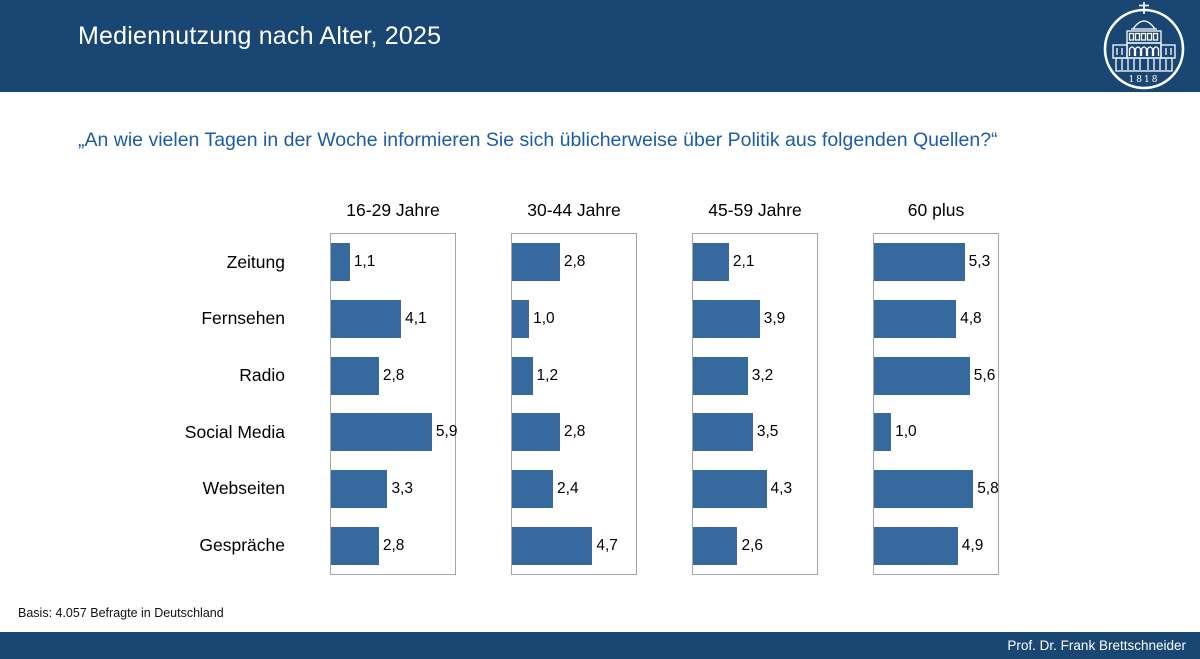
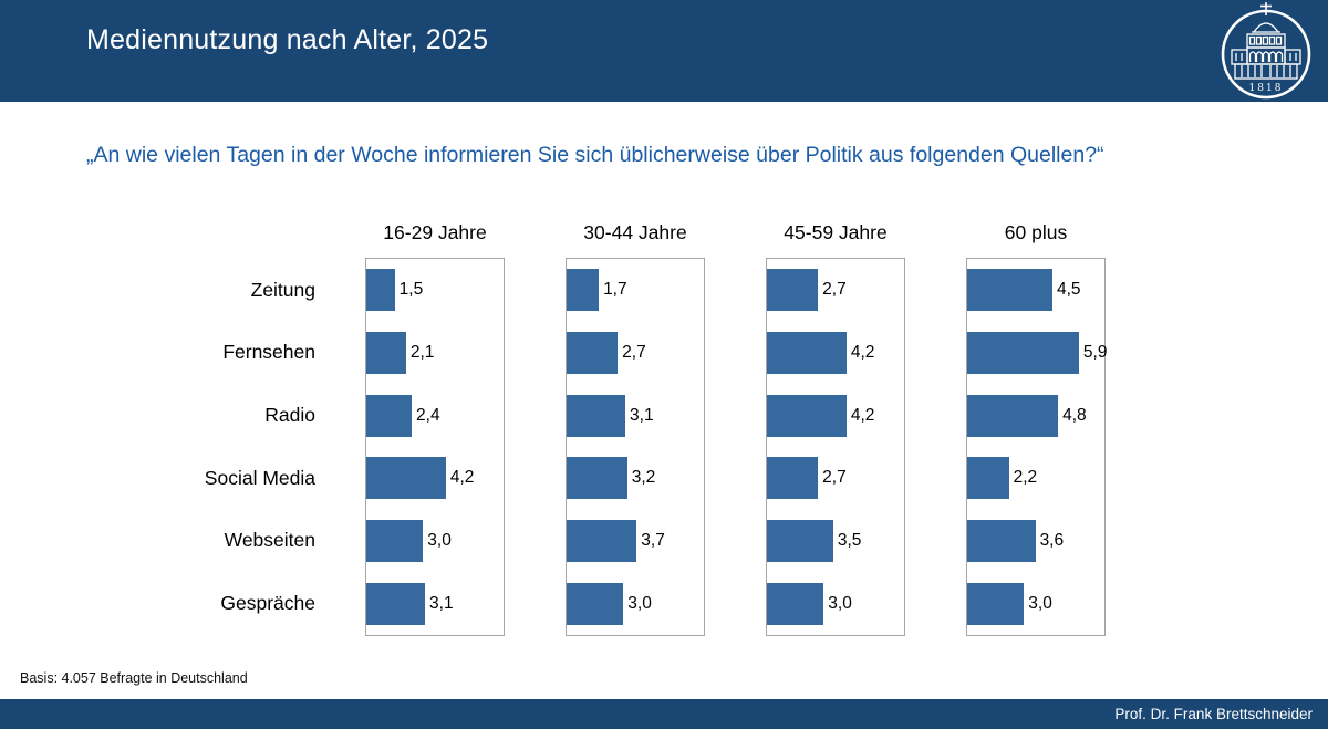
16-29 Jahre/Zeitung: 1,1 -> 1,5
30-44 Jahre/Zeitung: 2,8 -> 1,7
45-59 Jahre/Zeitung: 2,1 -> 2,7
60 plus/Zeitung: 5,3 -> 4,5
16-29 Jahre/Fernsehen: 4,1 -> 2,1
30-44 Jahre/Fernsehen: 1,0 -> 2,7
45-59 Jahre/Fernsehen: 3,9 -> 4,2
60 plus/Fernsehen: 4,8 -> 5,9
16-29 Jahre/Radio: 2,8 -> 2,4
30-44 Jahre/Radio: 1,2 -> 3,1
45-59 Jahre/Radio: 3,2 -> 4,2
60 plus/Radio: 5,6 -> 4,8
16-29 Jahre/Social Media: 5,9 -> 4,2
30-44 Jahre/Social Media: 2,8 -> 3,2
45-59 Jahre/Social Media: 3,5 -> 2,7
60 plus/Social Media: 1,0 -> 2,2
16-29 Jahre/Webseiten: 3,3 -> 3,0
30-44 Jahre/Webseiten: 2,4 -> 3,7
45-59 Jahre/Webseiten: 4,3 -> 3,5
60 plus/Webseiten: 5,8 -> 3,6
16-29 Jahre/Gespräche: 2,8 -> 3,1
30-44 Jahre/Gespräche: 4,7 -> 3,0
45-59 Jahre/Gespräche: 2,6 -> 3,0
60 plus/Gespräche: 4,9 -> 3,0
